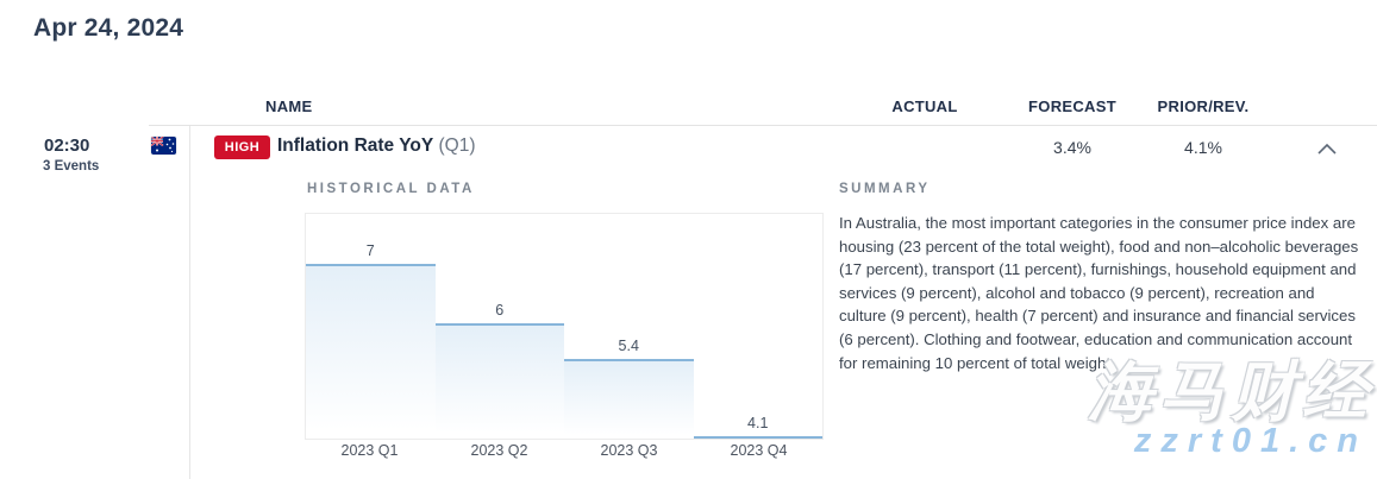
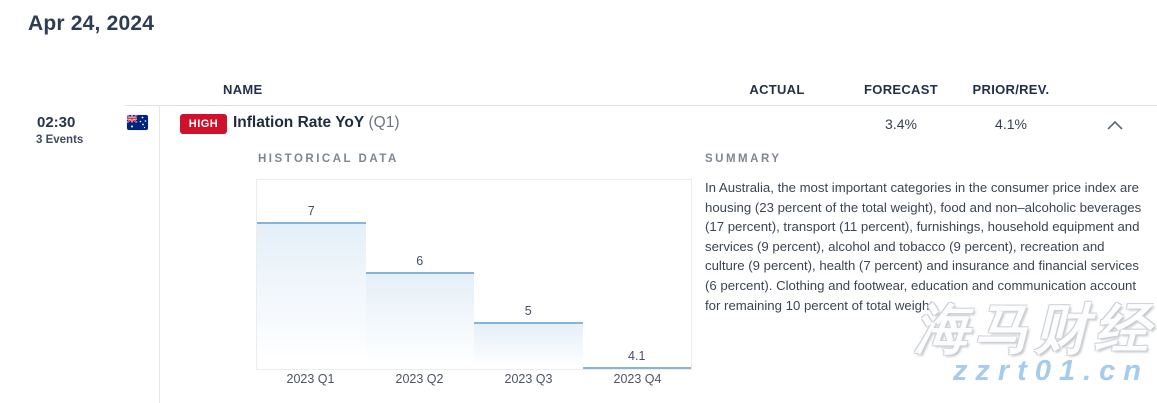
2023 Q3: 5.4 -> 5
